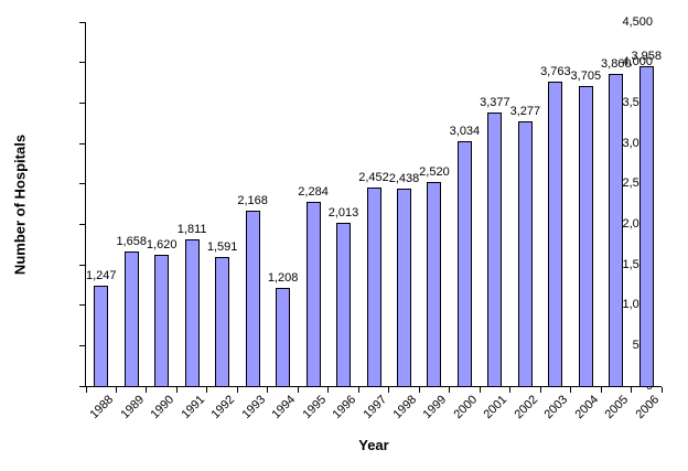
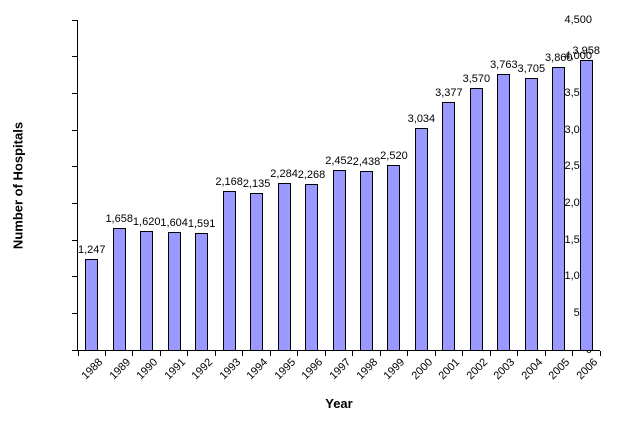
1991: 1,811 -> 1,604
1994: 1,208 -> 2,135
1996: 2,013 -> 2,268
2002: 3,277 -> 3,570
